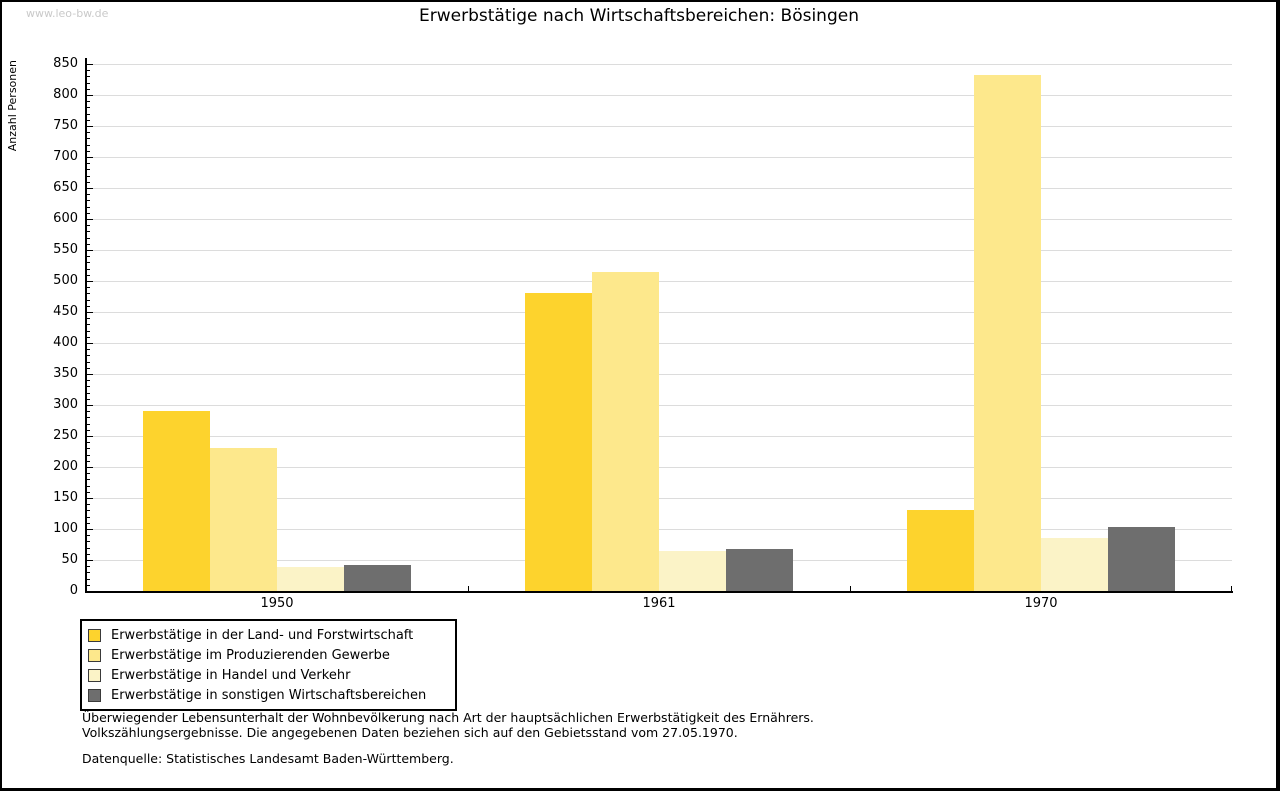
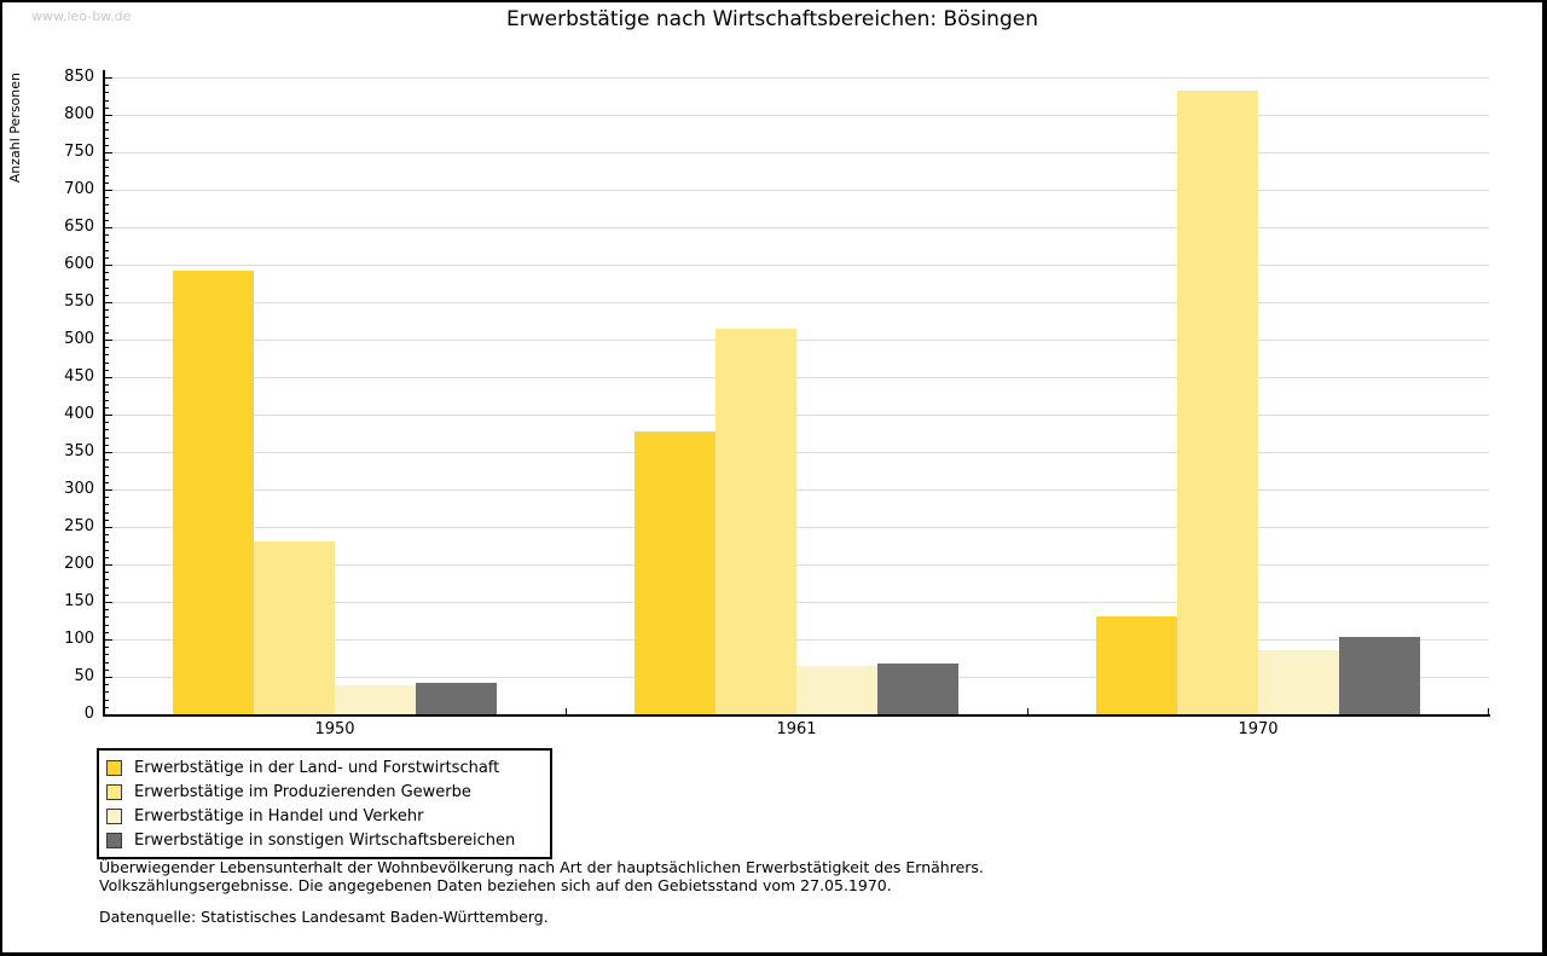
Erwerbstätige in der Land- und Forstwirtschaft/1950: 290 -> 590
Erwerbstätige in der Land- und Forstwirtschaft/1961: 480 -> 380
